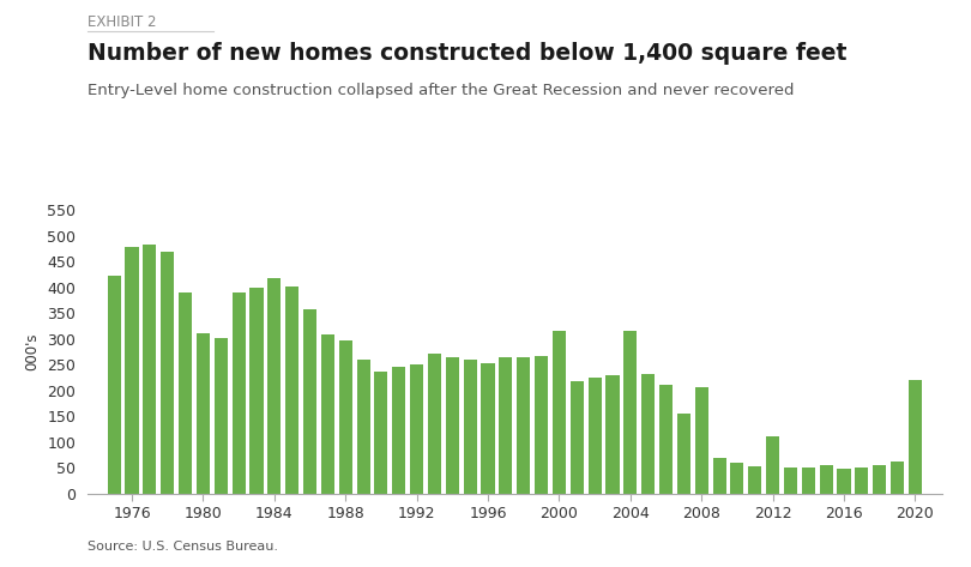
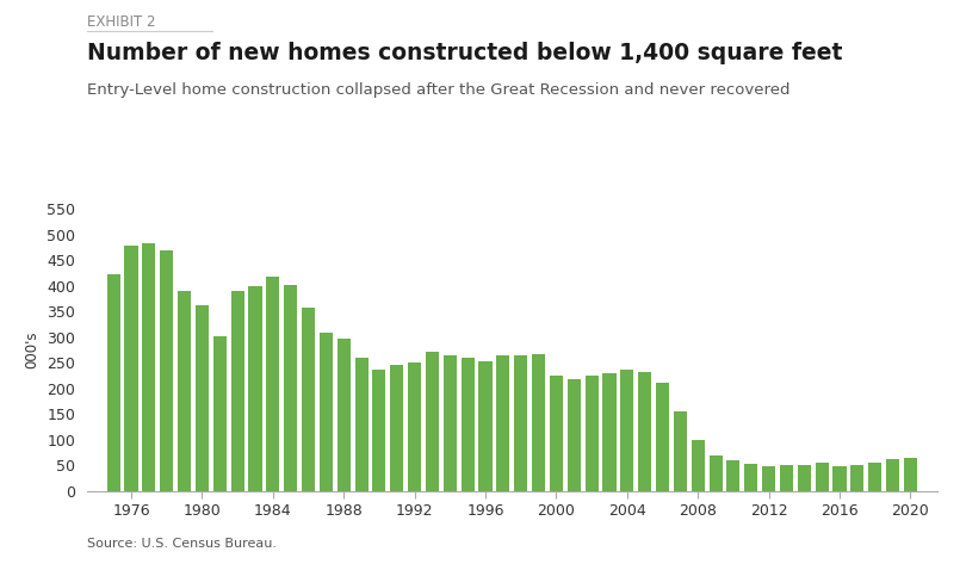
1980: 310 -> 362
2000: 315 -> 225
2004: 315 -> 236
2008: 205 -> 100
2012: 110 -> 47
2020: 220 -> 65
